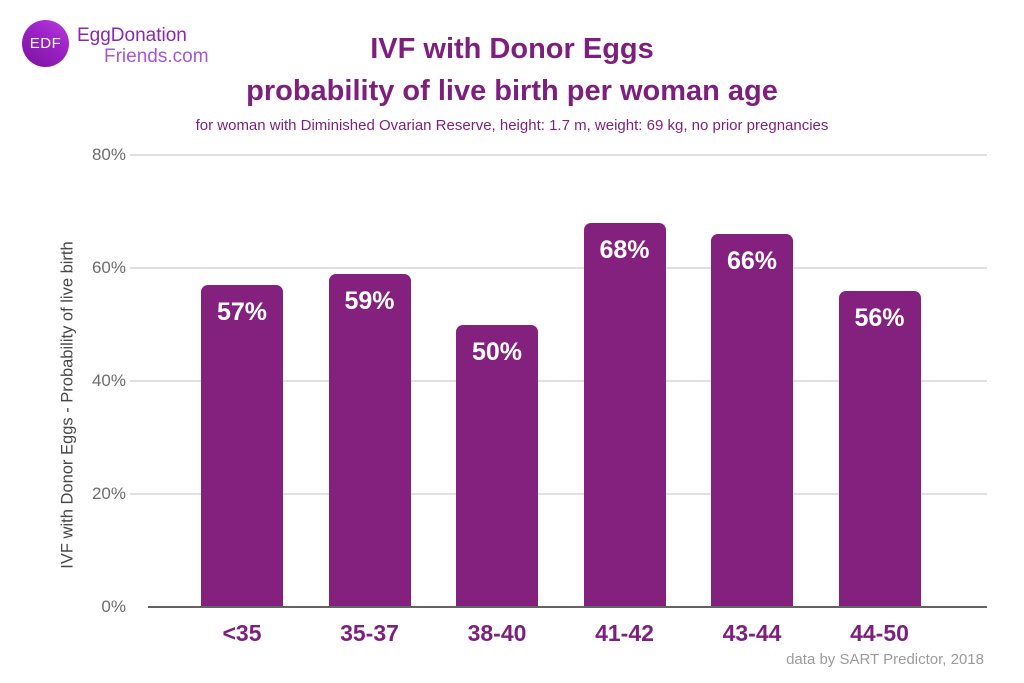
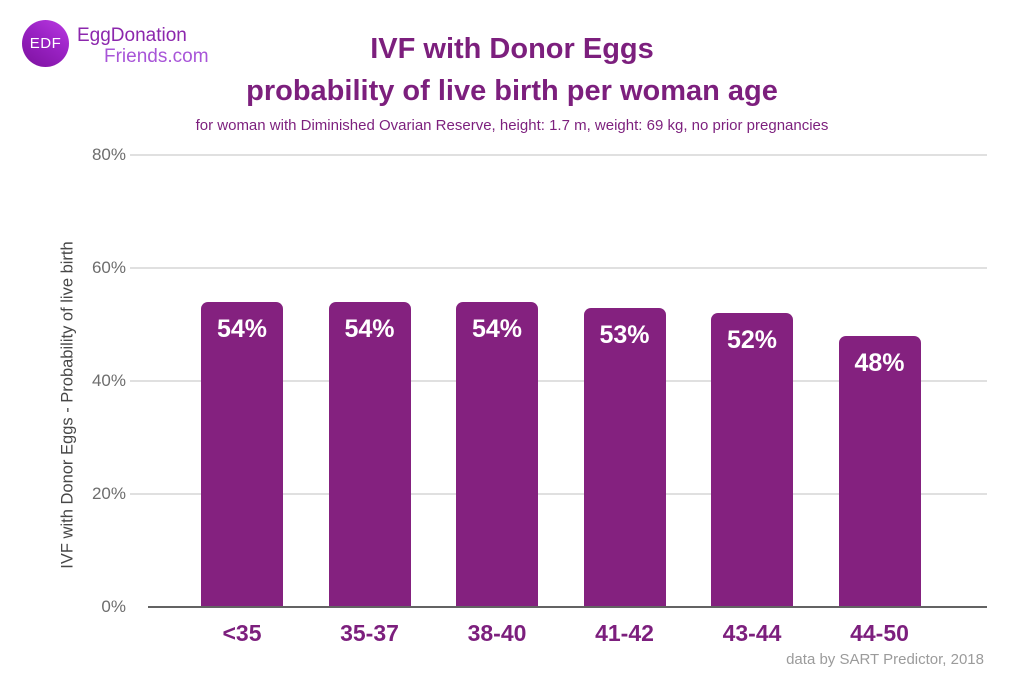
<35: 57% -> 54%
35-37: 59% -> 54%
38-40: 50% -> 54%
41-42: 68% -> 53%
43-44: 66% -> 52%
44-50: 56% -> 48%
